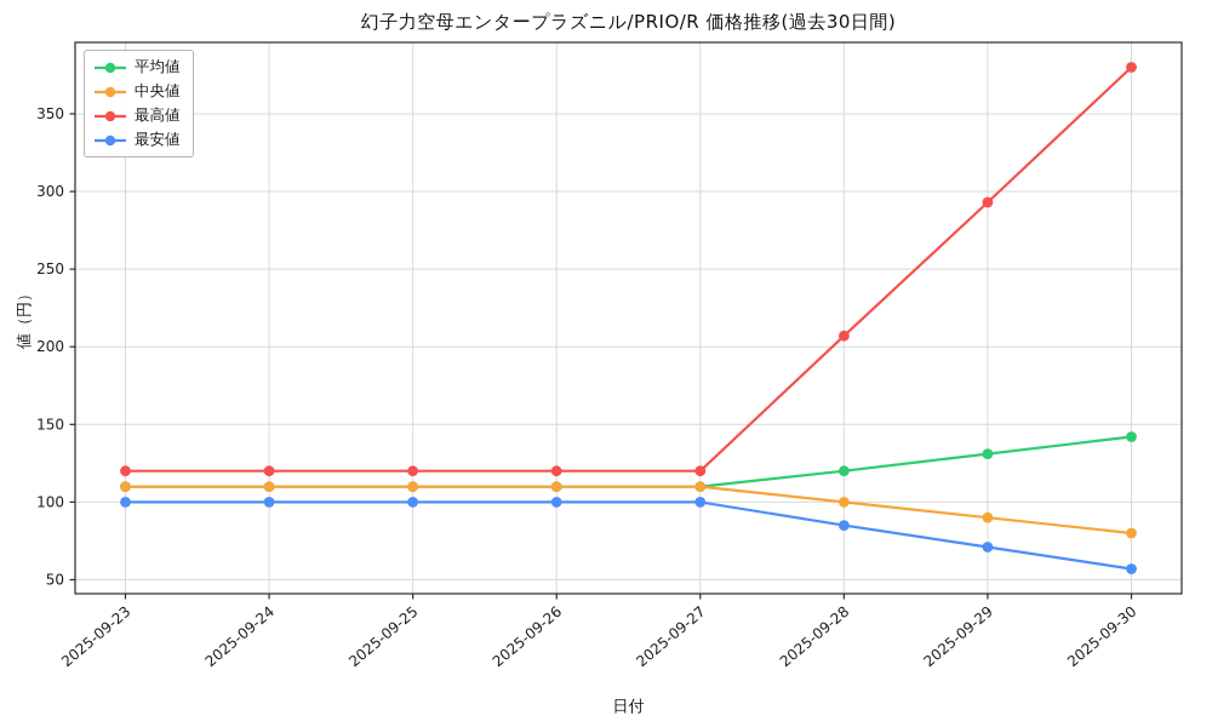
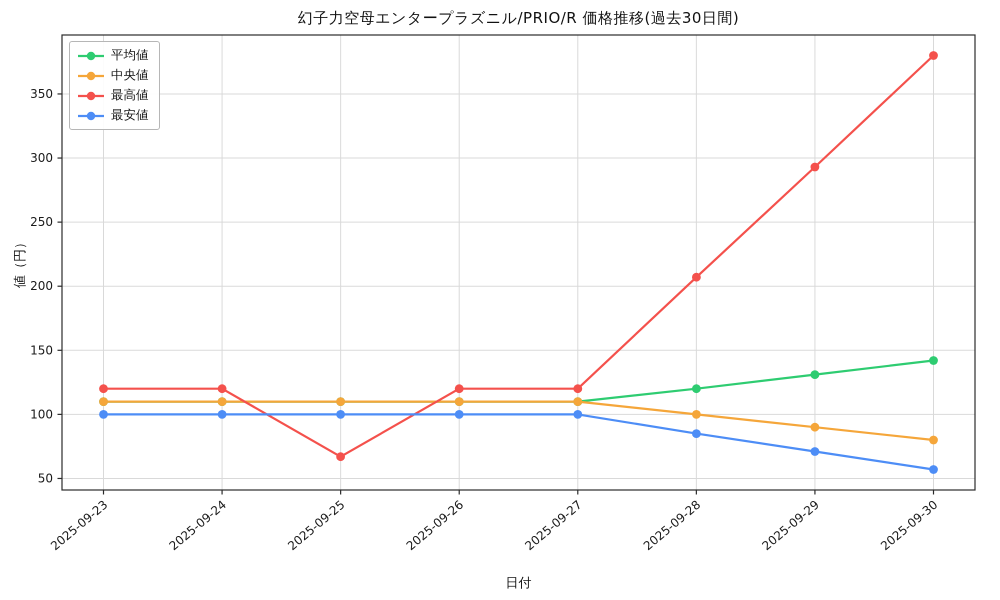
最高値/2025-09-25: 120 -> 67
